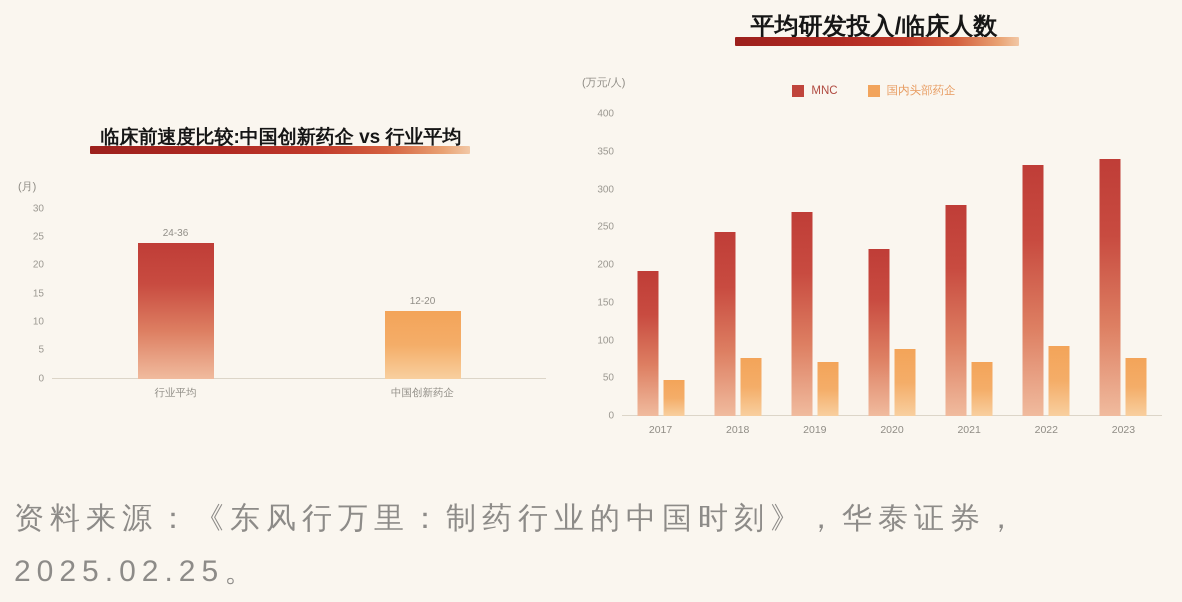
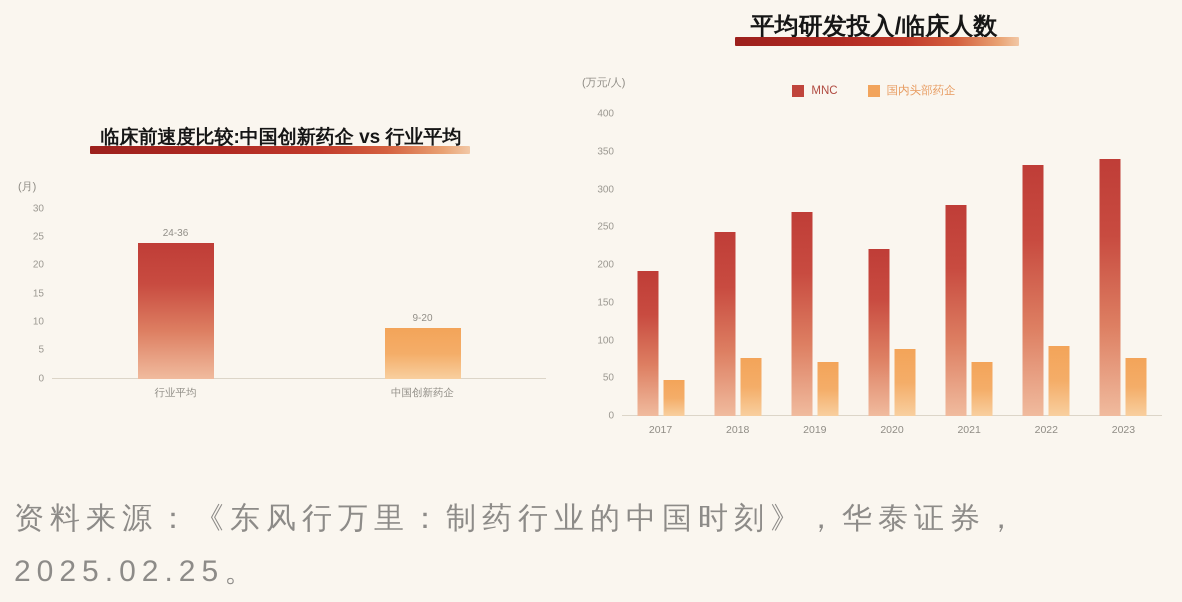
临床前速度比较:中国创新药企 vs 行业平均/中国创新药企: 12 -> 9
